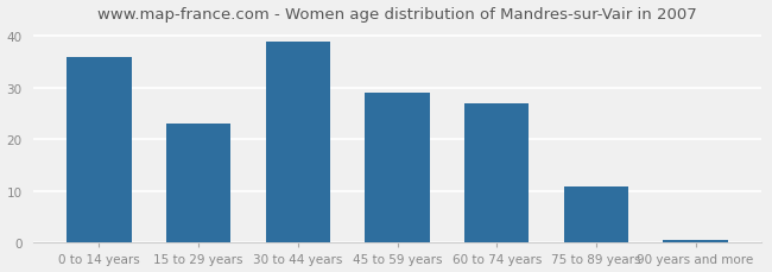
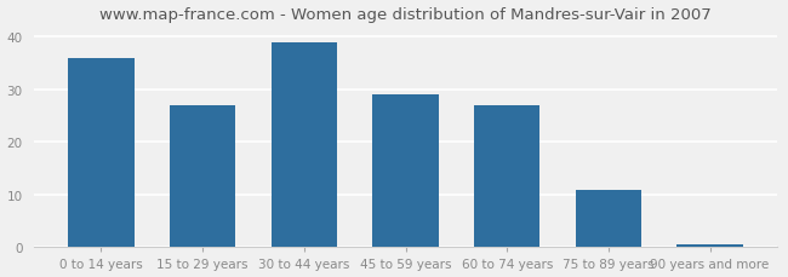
15 to 29 years: 23.0 -> 27.0
